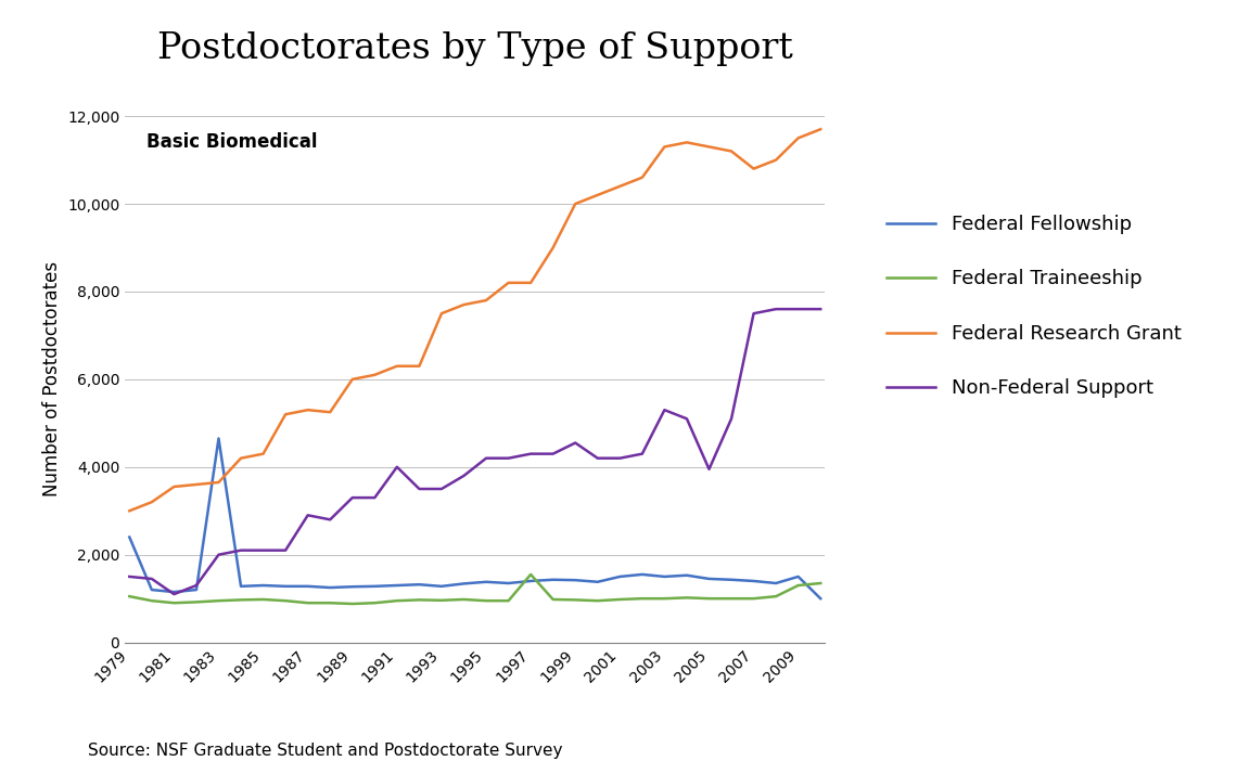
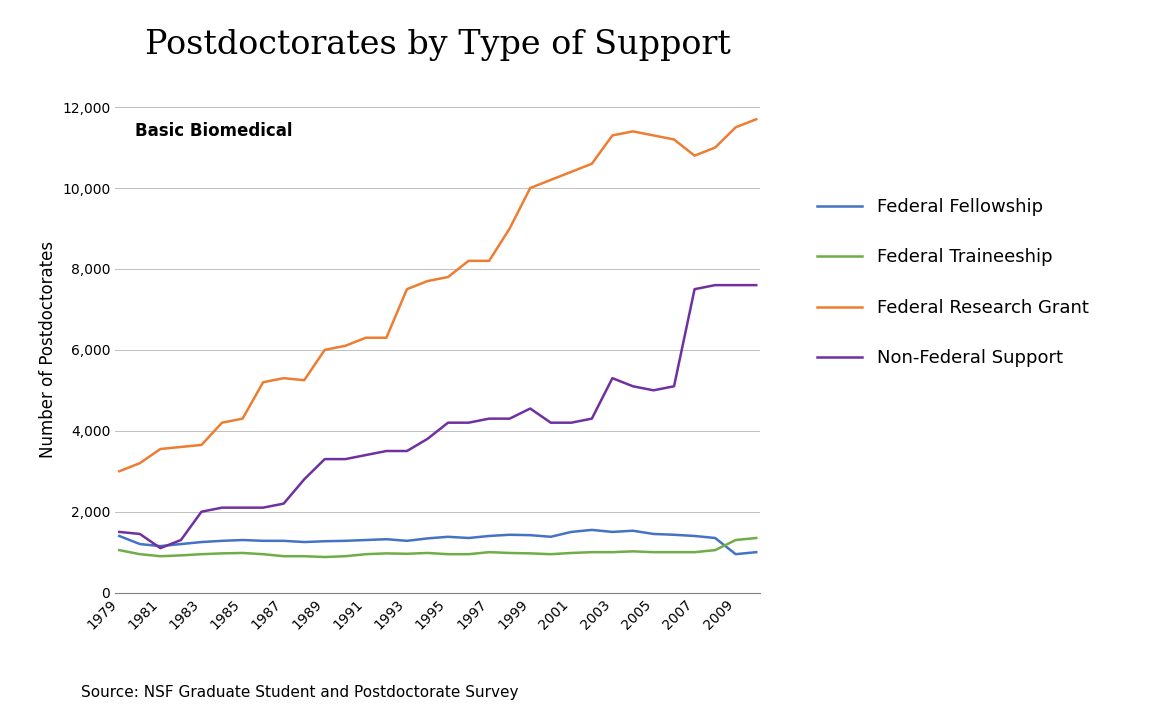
Federal Fellowship/1979: 2,400 -> 1,400
Federal Fellowship/1983: 4,650 -> 1,250
Non-Federal Support/1987: 2,900 -> 2,200
Non-Federal Support/1991: 4,000 -> 3,400
Federal Traineeship/1997: 1,550 -> 1,000
Non-Federal Support/2005: 3,950 -> 5,000
Federal Fellowship/2009: 1,500 -> 950
